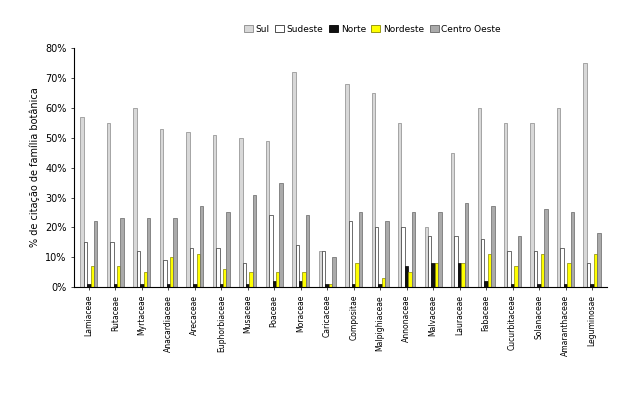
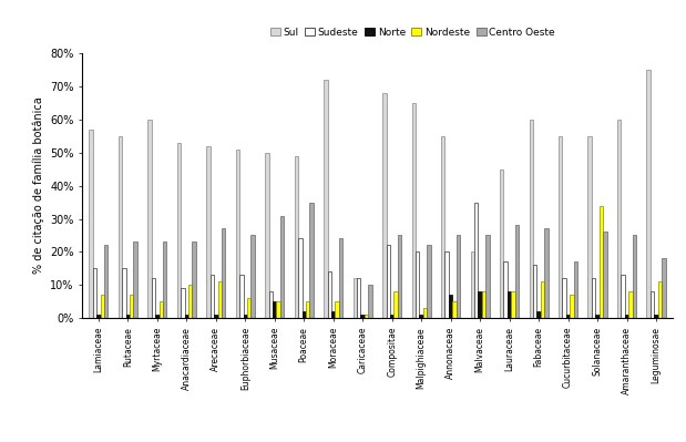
Norte/Musaceae: 1% -> 5%
Sudeste/Malvaceae: 17% -> 35%
Nordeste/Solanaceae: 11% -> 34%
